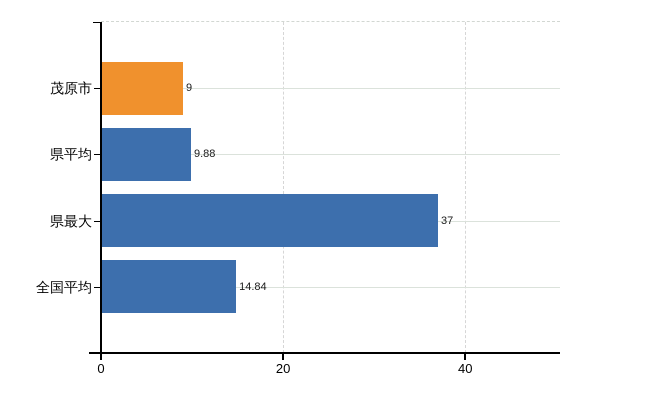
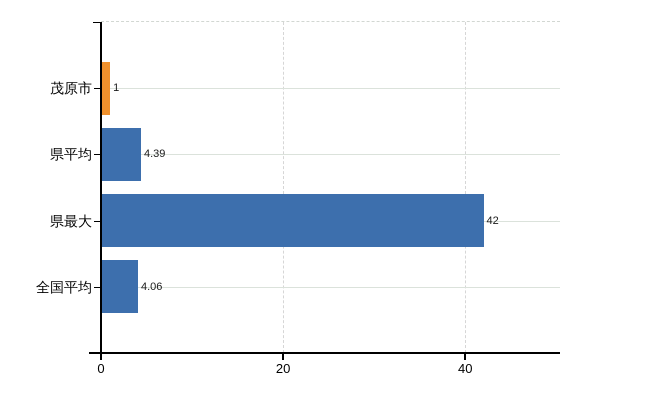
茂原市: 9 -> 1
県平均: 9.88 -> 4.39
県最大: 37 -> 42
全国平均: 14.84 -> 4.06
